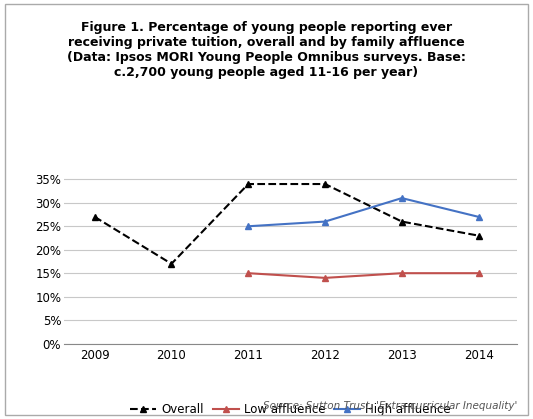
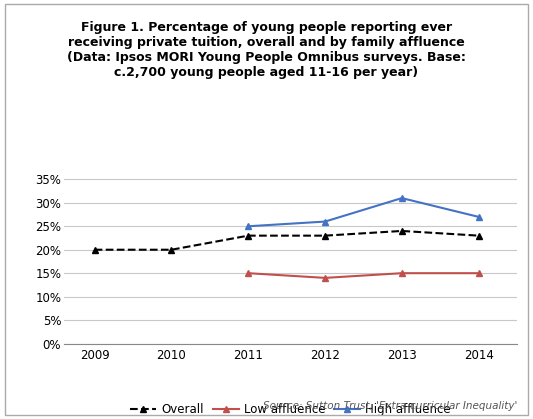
Overall/2009: 27% -> 20%
Overall/2010: 17% -> 20%
Overall/2011: 34% -> 23%
Overall/2012: 34% -> 23%
Overall/2013: 26% -> 24%
